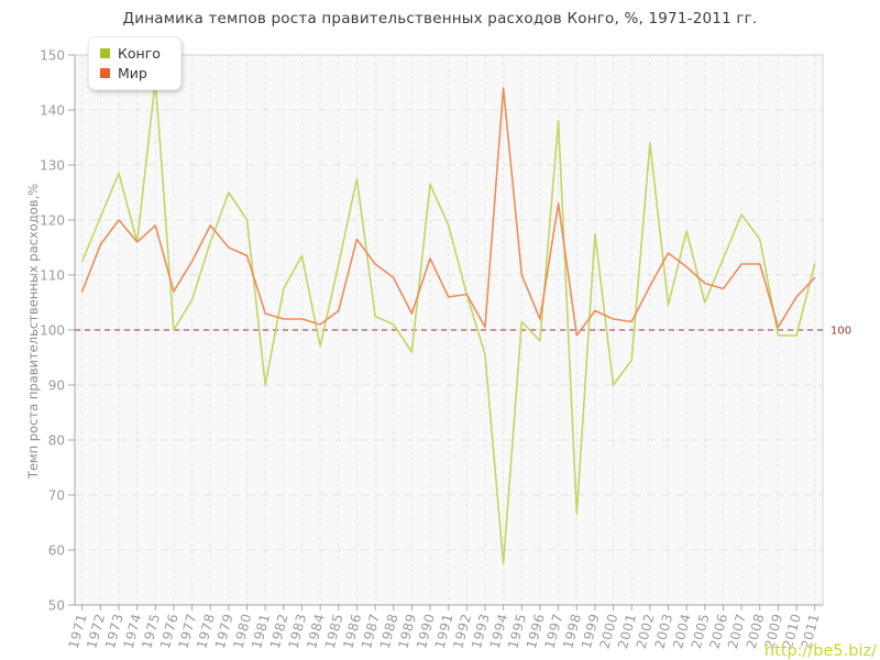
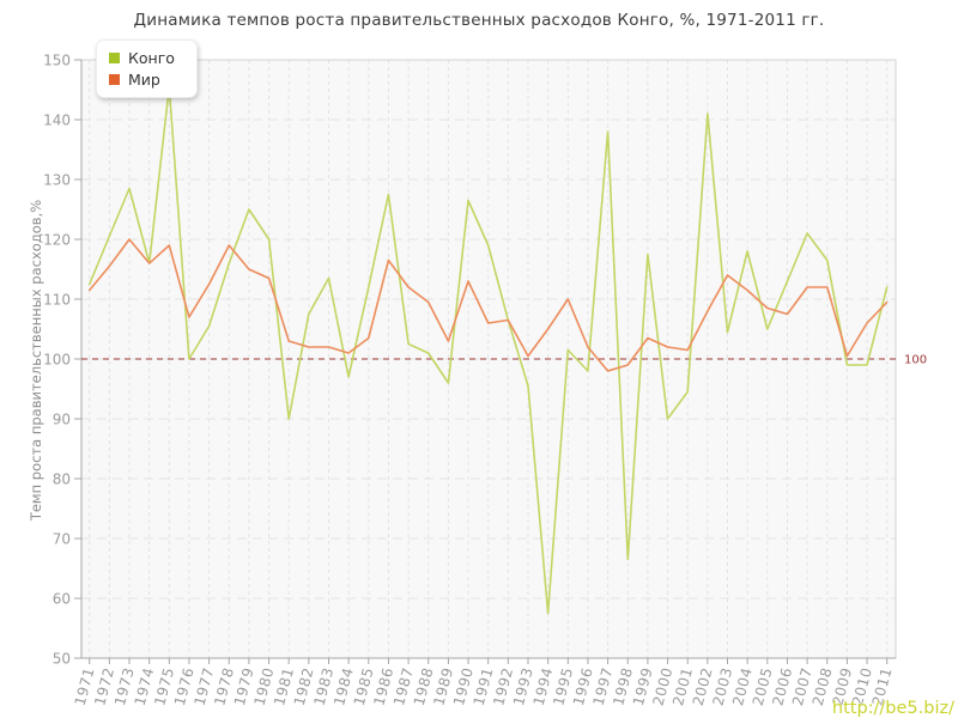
Мир/1971: 107 -> 112
Мир/1994: 144 -> 105
Мир/1997: 123 -> 98
Конго/2002: 134 -> 141
